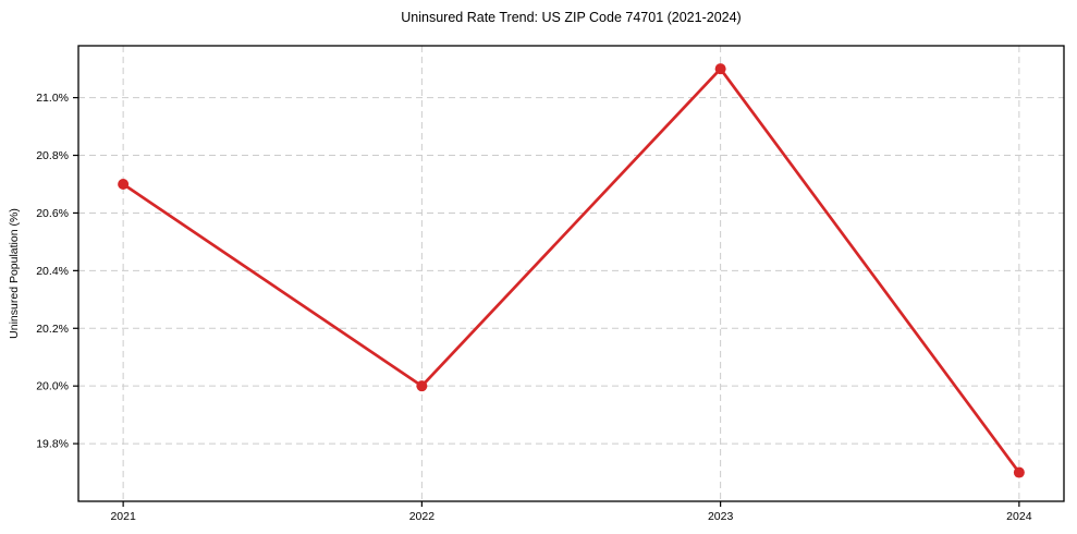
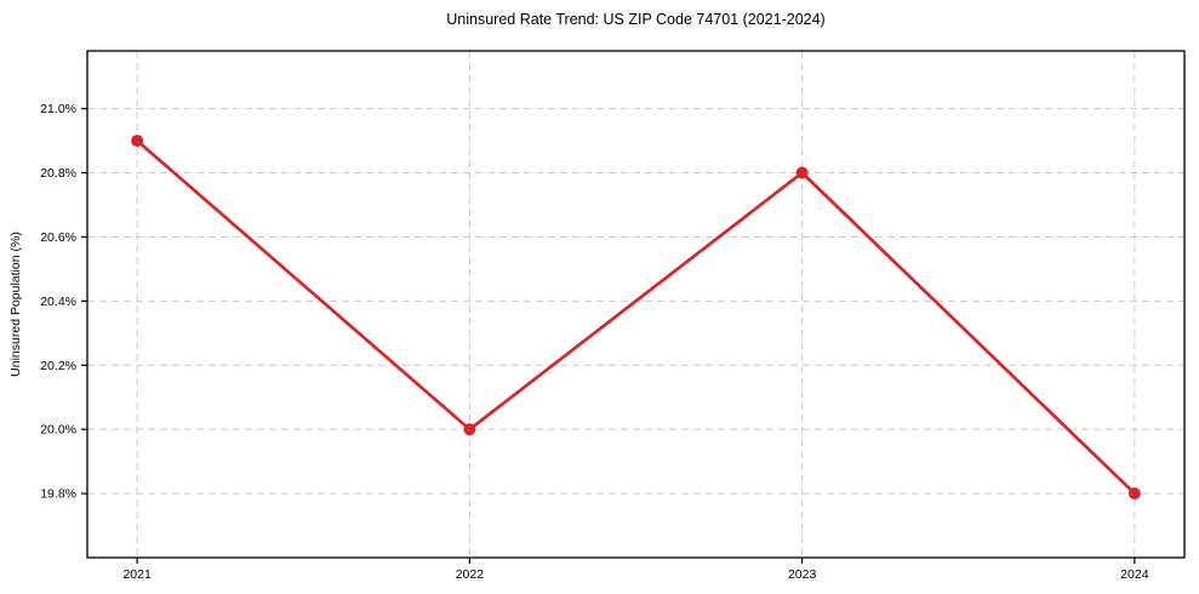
2021: 20.7% -> 20.9%
2023: 21.1% -> 20.8%
2024: 19.7% -> 19.8%
